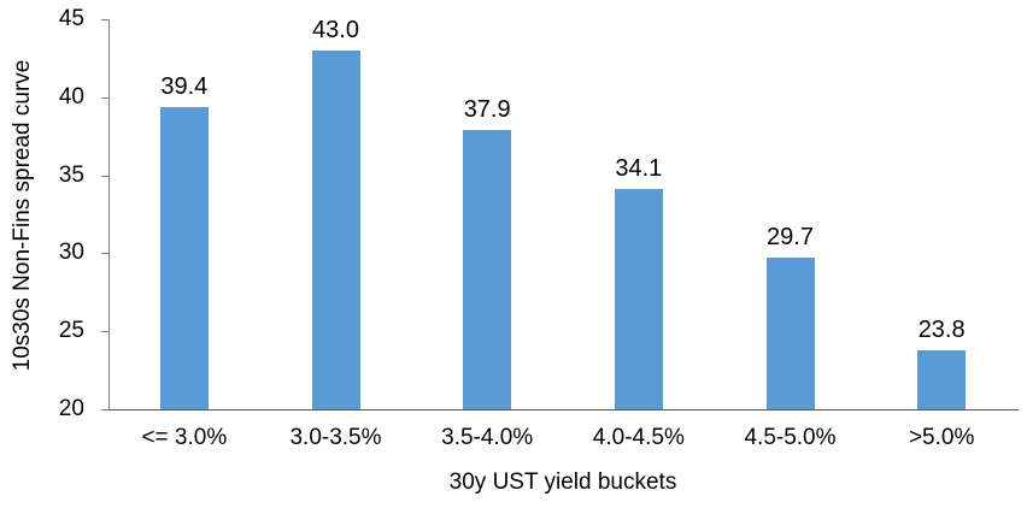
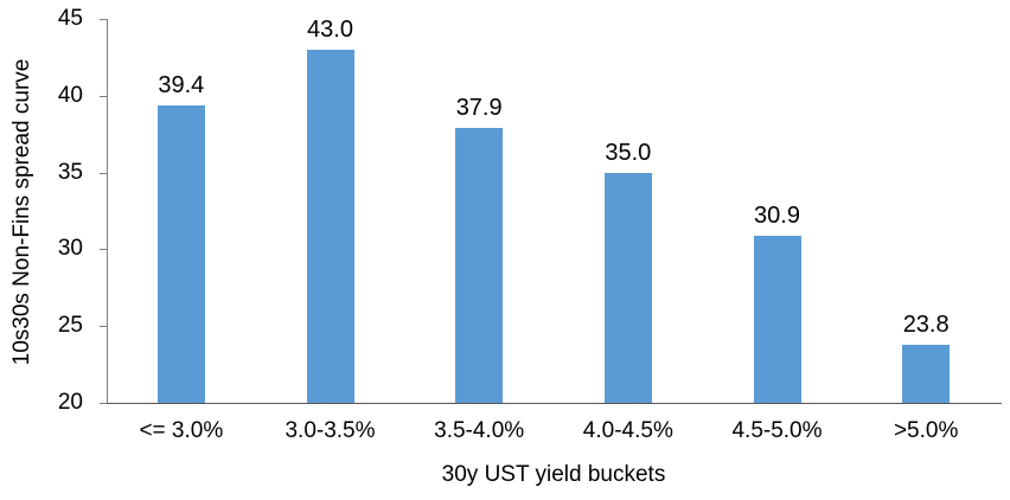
4.0-4.5%: 34.1 -> 35.0
4.5-5.0%: 29.7 -> 30.9
